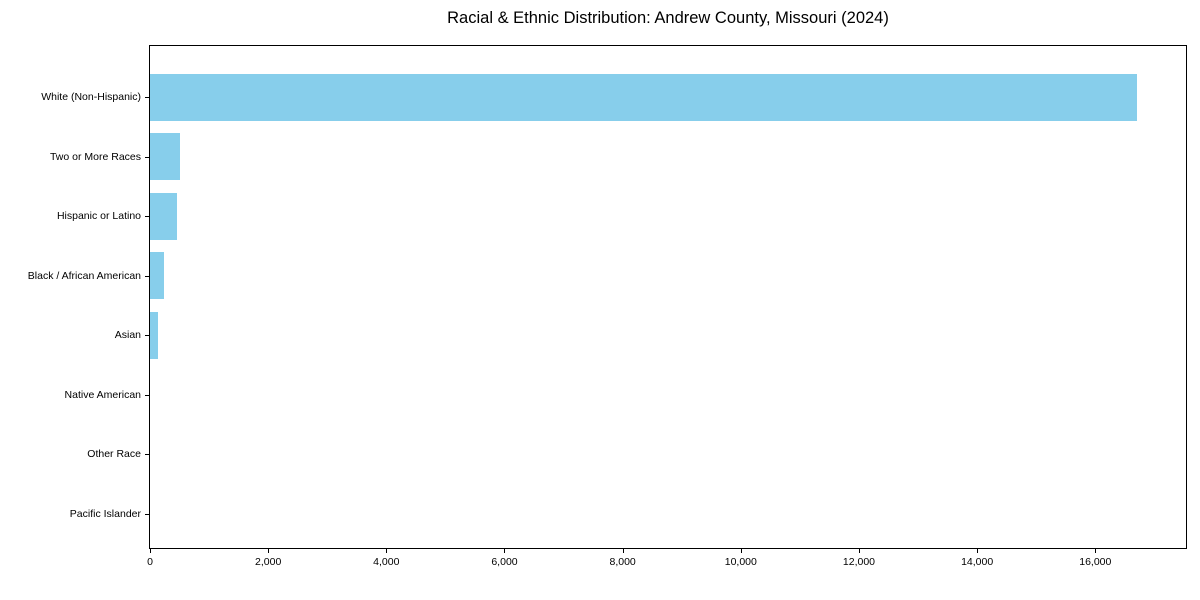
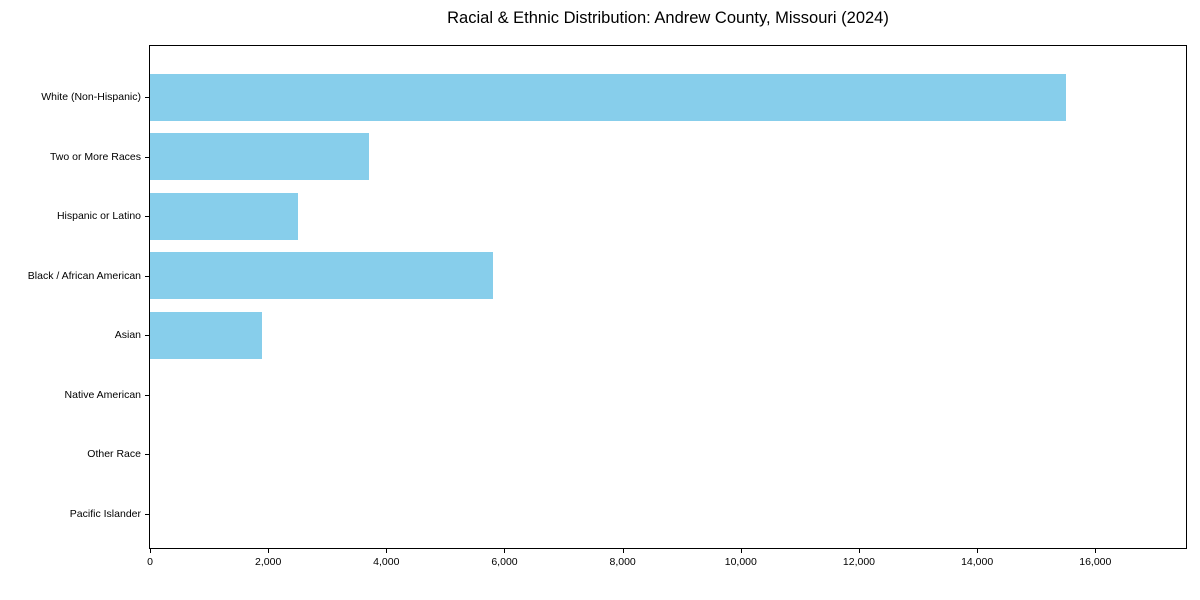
White (Non-Hispanic): 16700 -> 15500
Two or More Races: 500 -> 3700
Hispanic or Latino: 500 -> 2500
Black / African American: 200 -> 5800
Asian: 100 -> 1900
